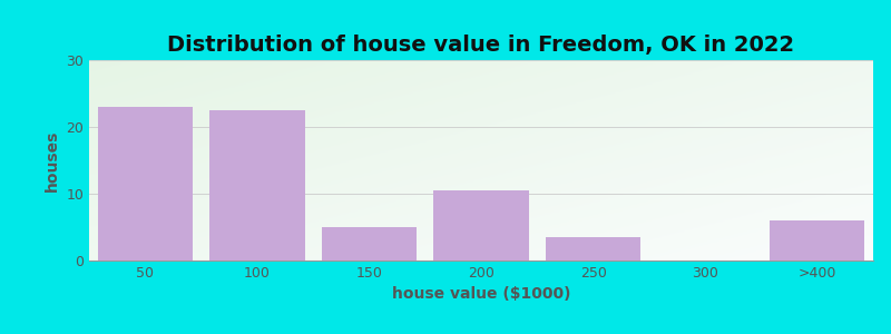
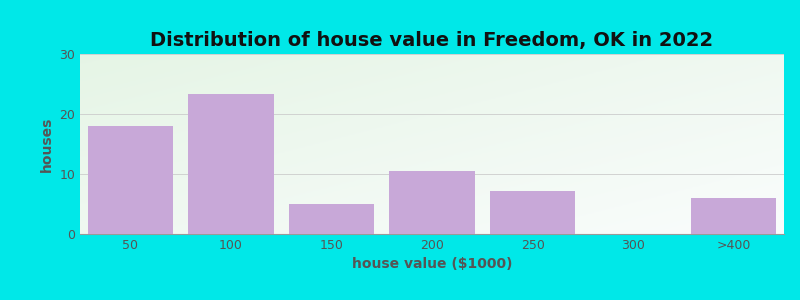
50: 23.0 -> 18.0
100: 22.5 -> 23.4
250: 3.5 -> 7.2
